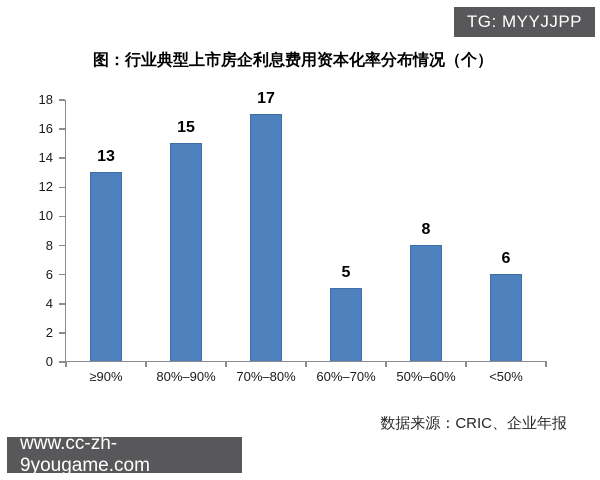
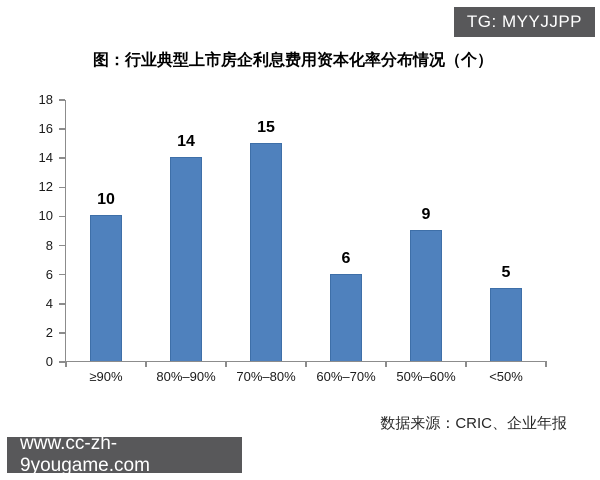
≥90%: 13 -> 10
80%–90%: 15 -> 14
70%–80%: 17 -> 15
60%–70%: 5 -> 6
50%–60%: 8 -> 9
<50%: 6 -> 5
